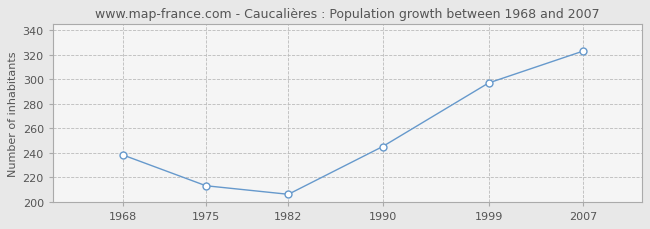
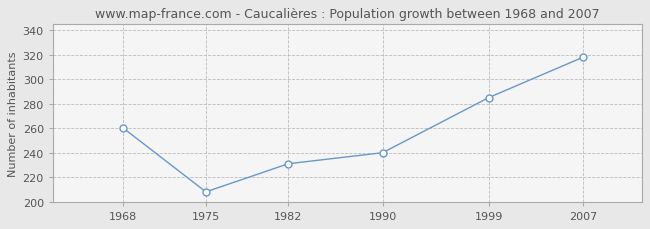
1968: 238 -> 260
1975: 213 -> 208
1982: 206 -> 231
1990: 245 -> 240
1999: 297 -> 285
2007: 323 -> 318
